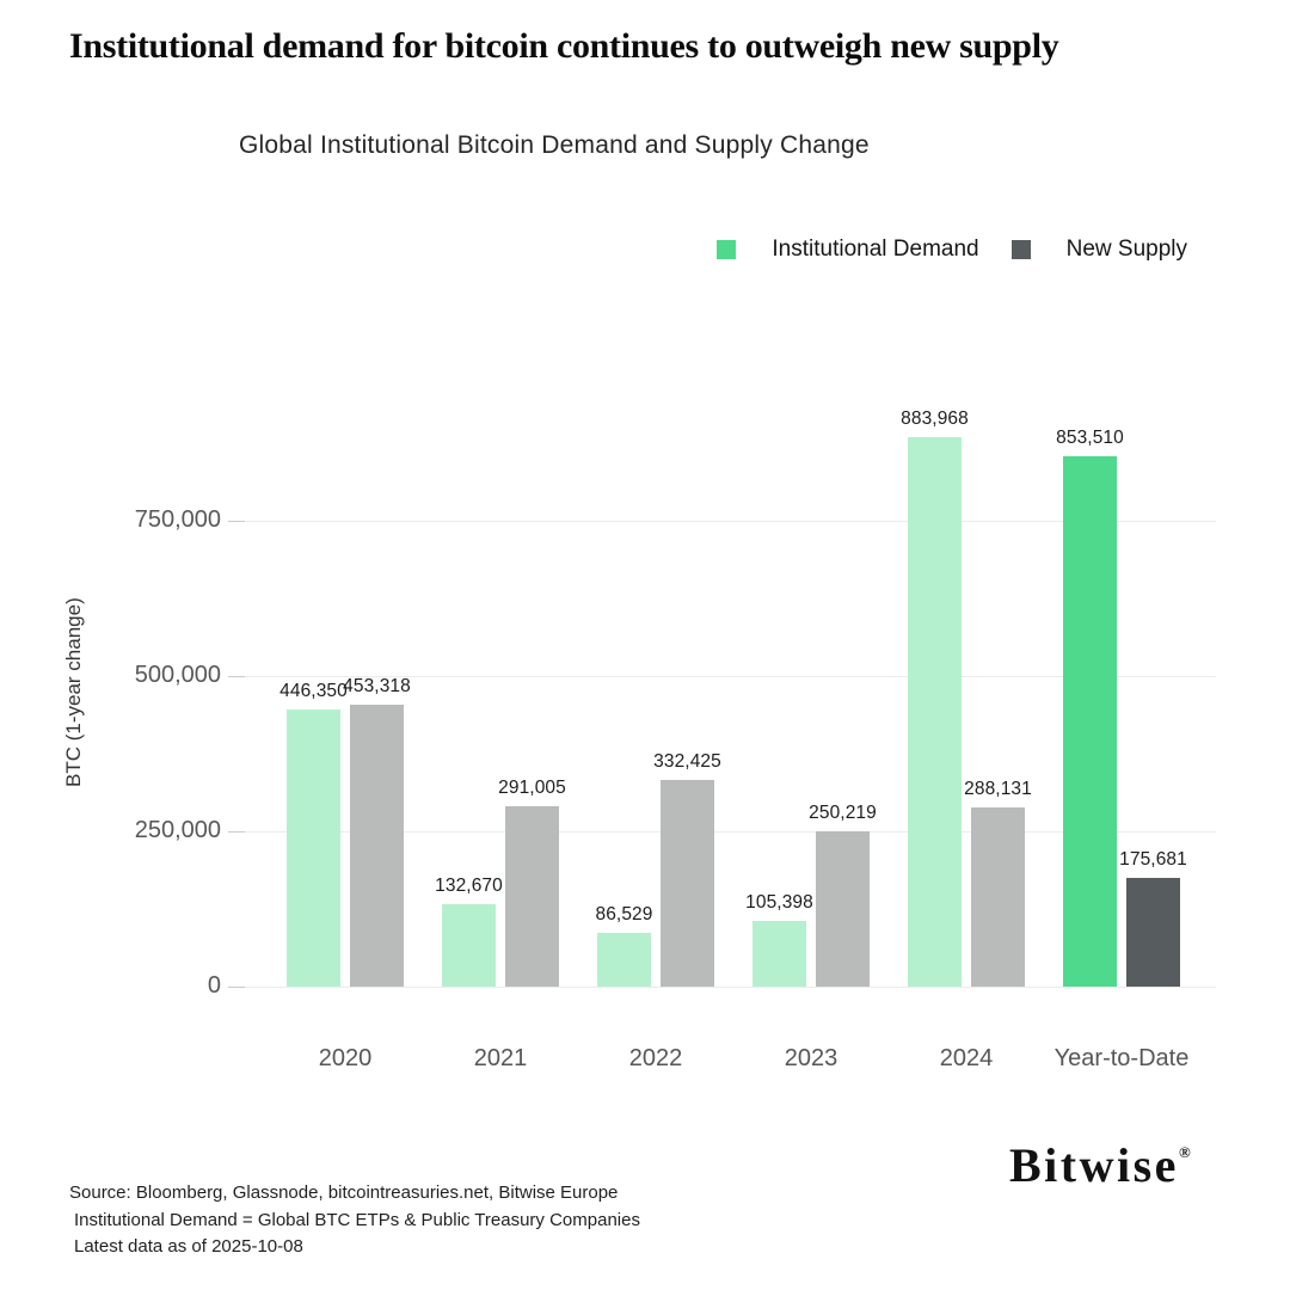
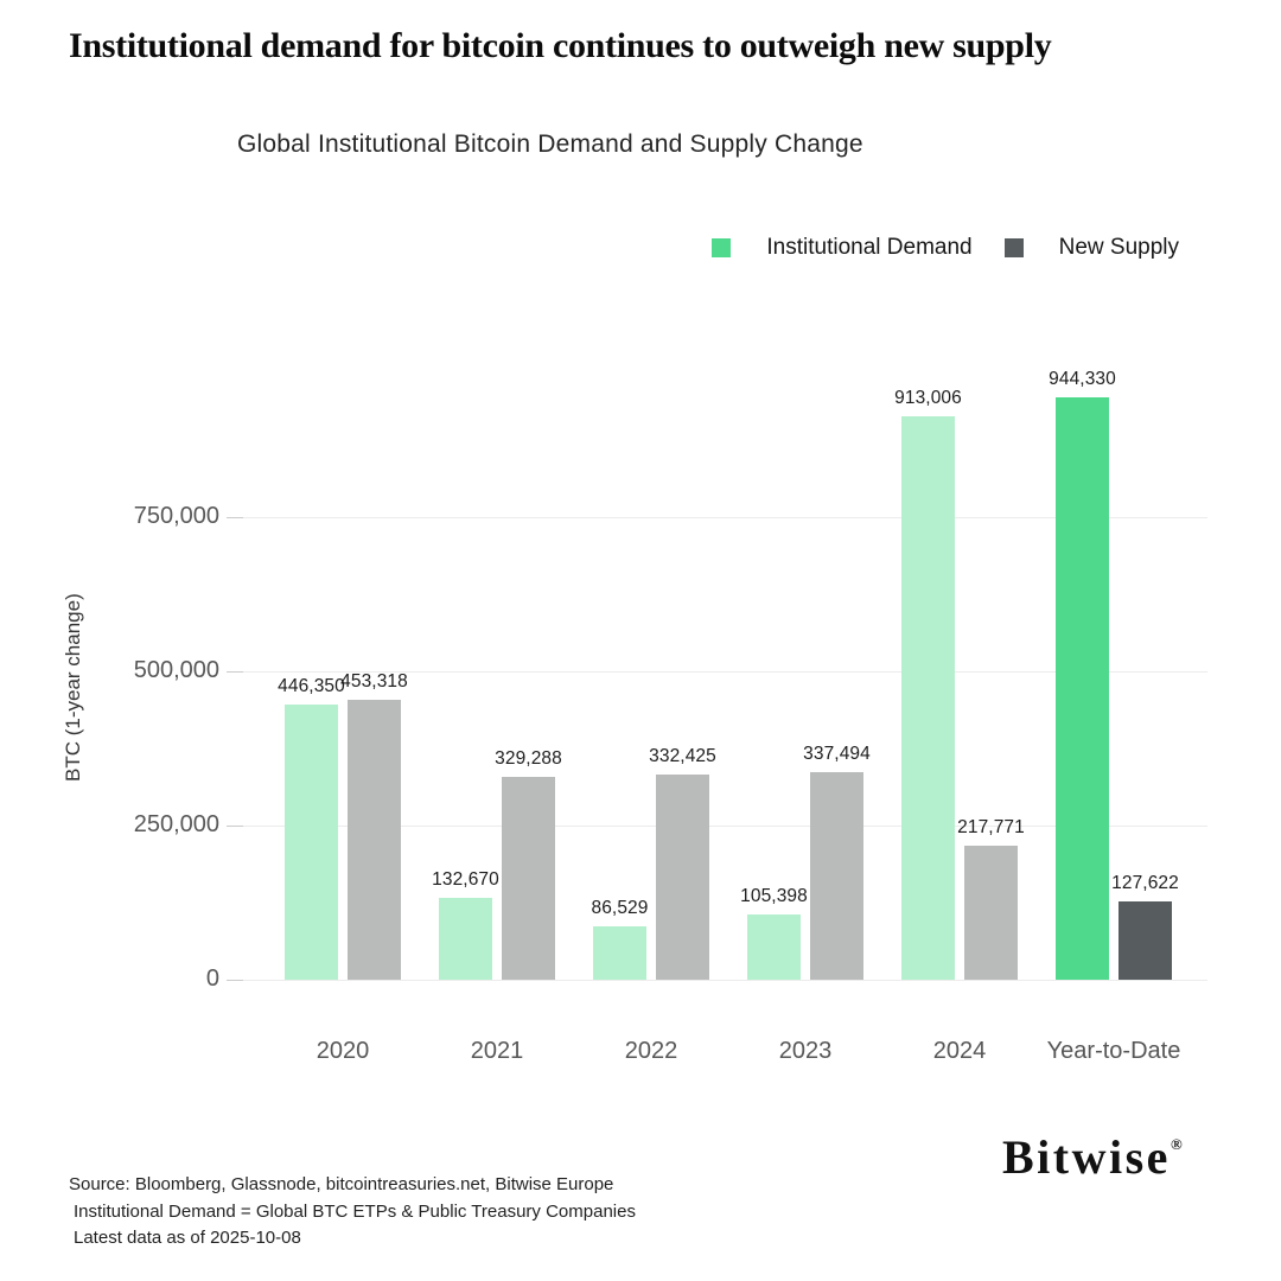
New Supply/2021: 291,005 -> 329,288
New Supply/2023: 250,219 -> 337,494
Institutional Demand/2024: 883,968 -> 913,006
New Supply/2024: 288,131 -> 217,771
Institutional Demand/Year-to-Date: 853,510 -> 944,330
New Supply/Year-to-Date: 175,681 -> 127,622
